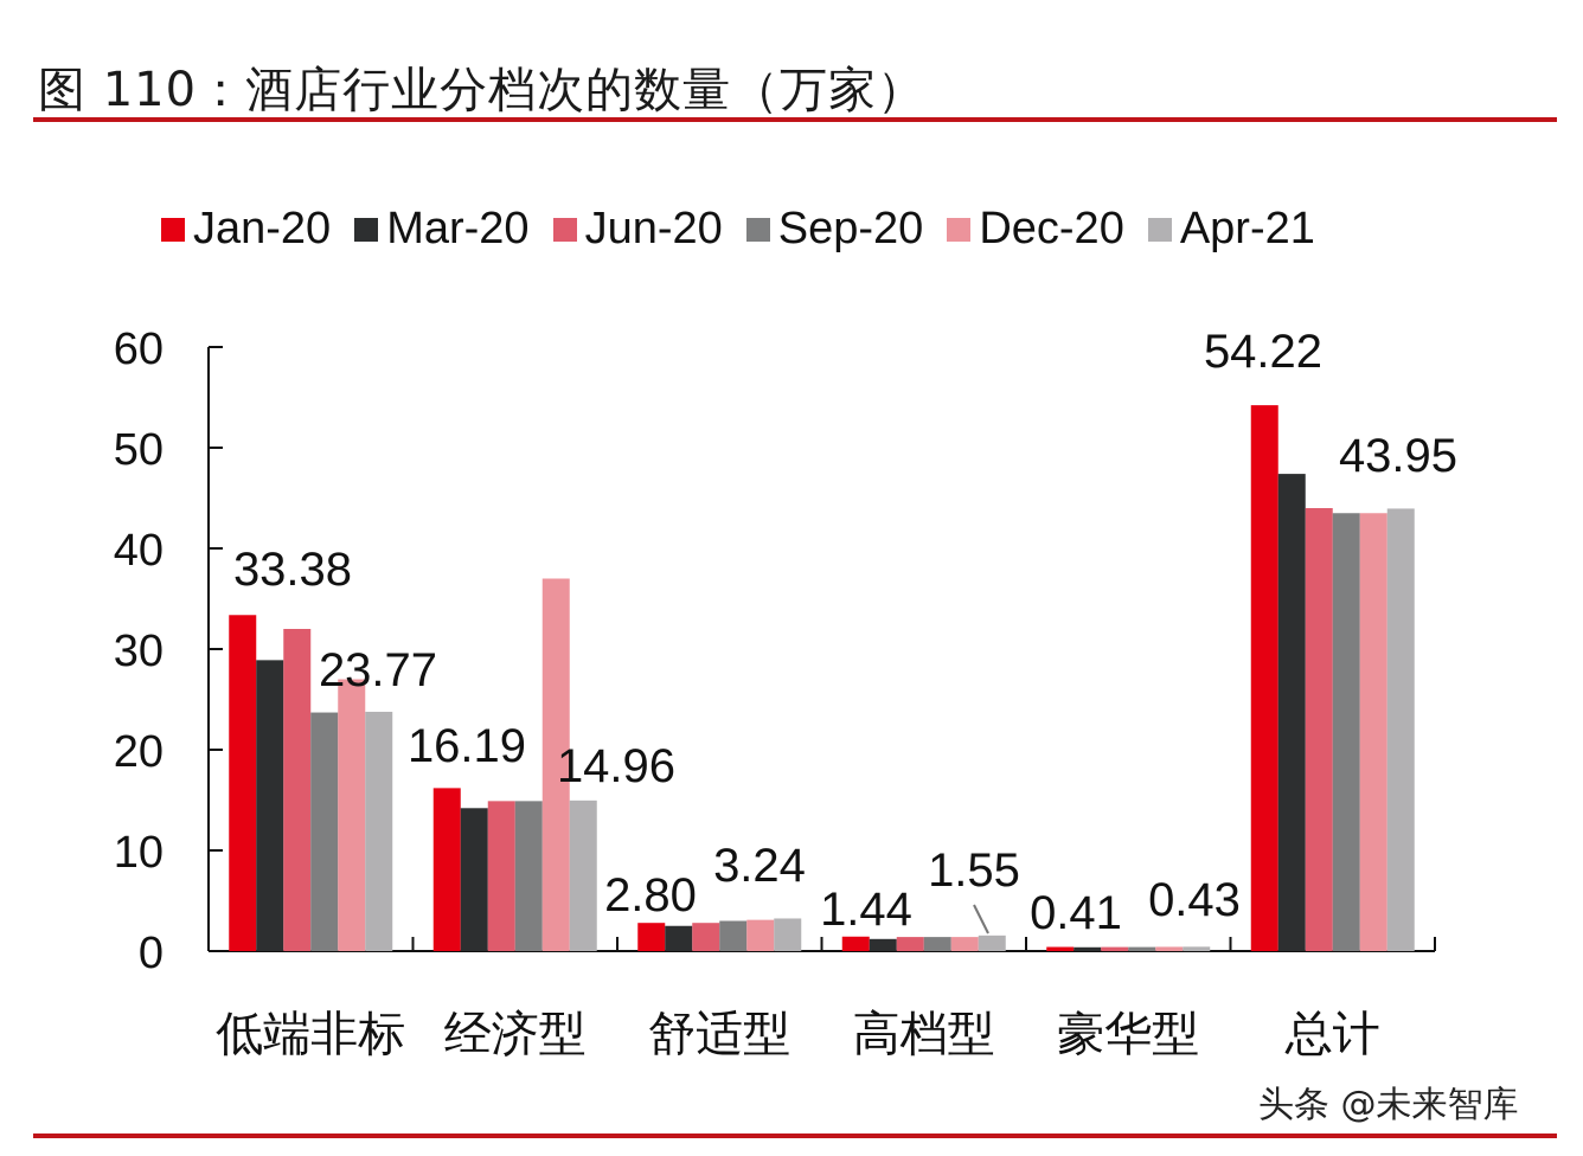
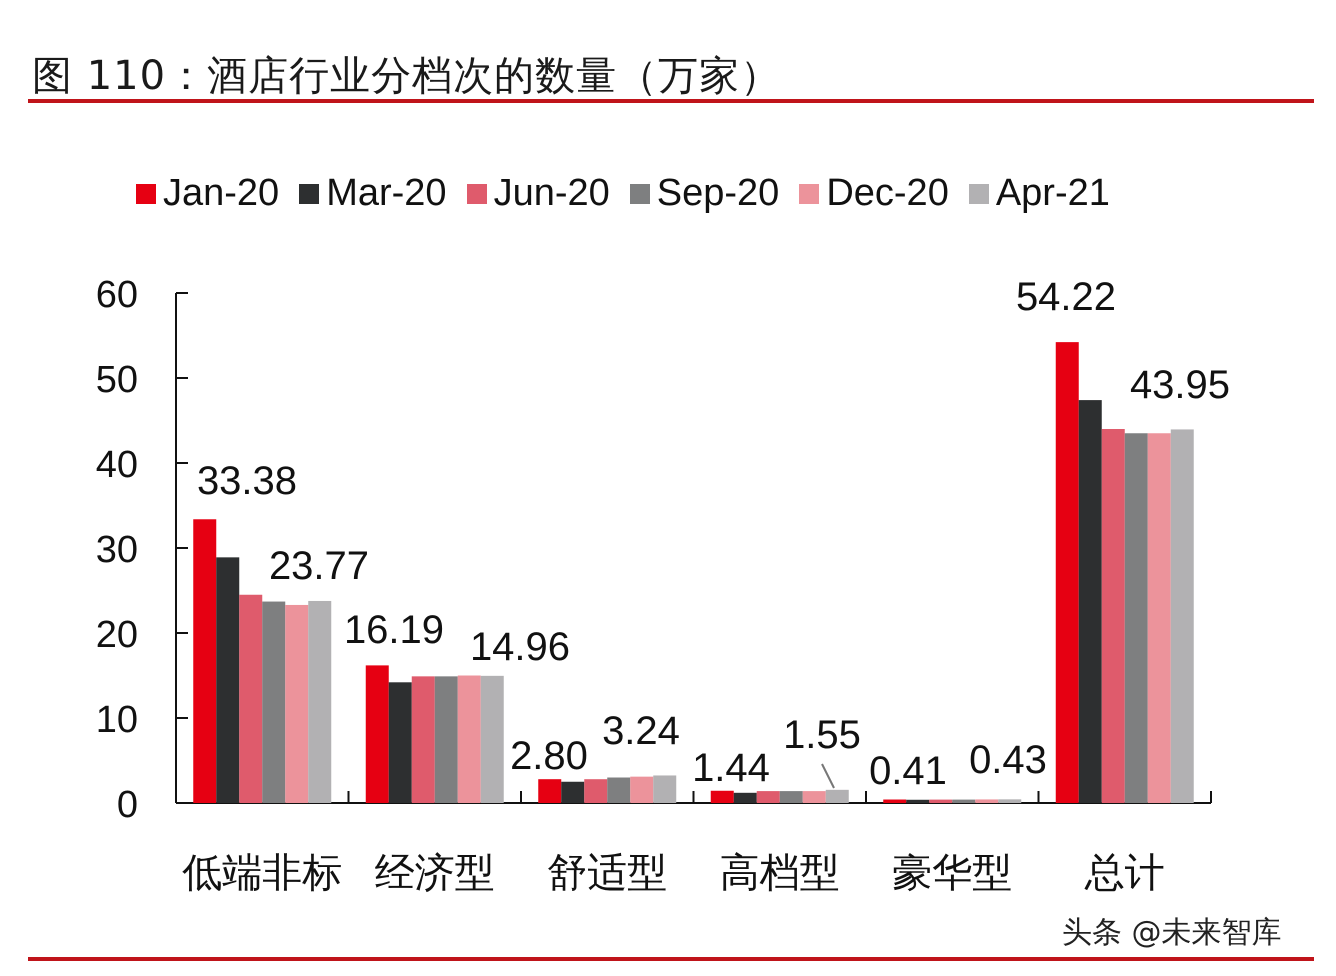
Jun-20/低端非标: 32 -> 24
Dec-20/低端非标: 27 -> 23
Dec-20/经济型: 37 -> 15
